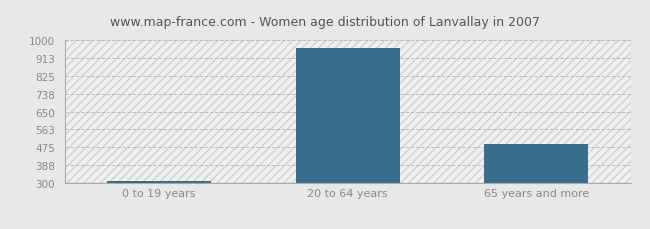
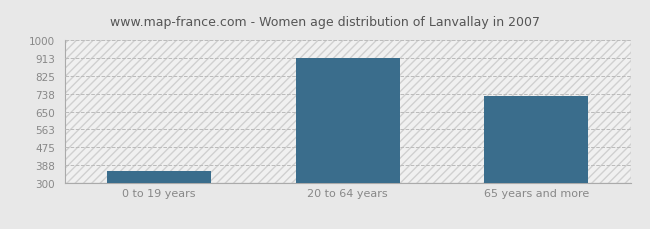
0 to 19 years: 310 -> 360
20 to 64 years: 963 -> 915
65 years and more: 490 -> 725
